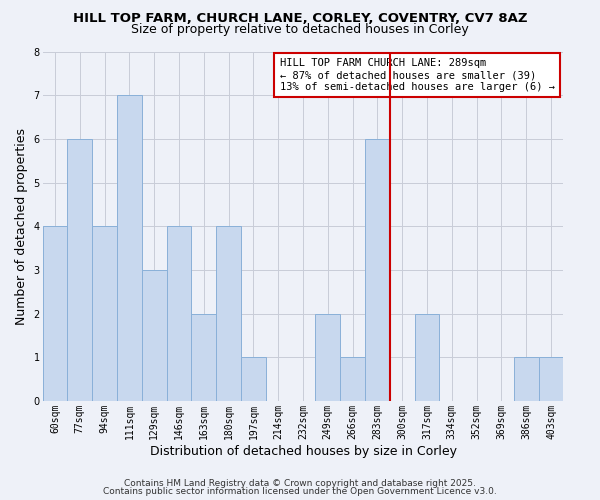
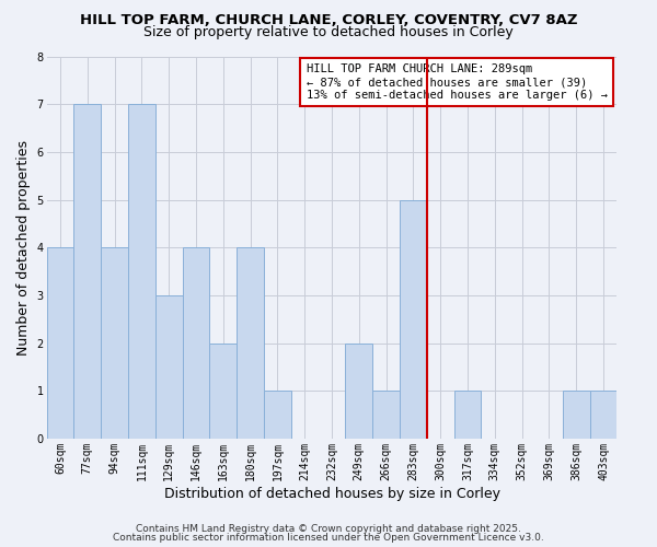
77sqm: 6 -> 7
283sqm: 6 -> 5
317sqm: 2 -> 1
